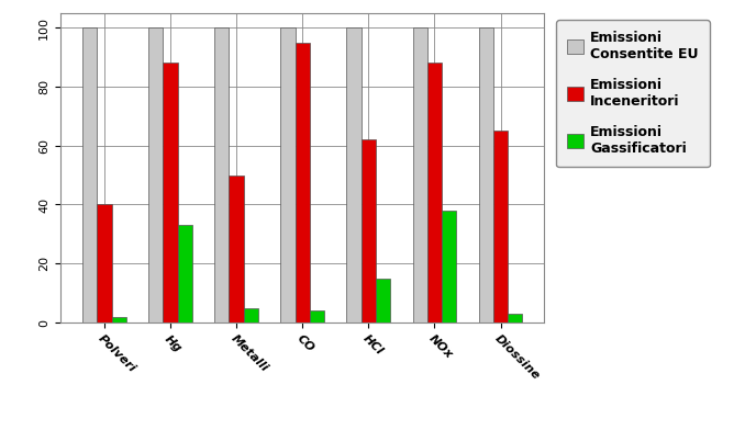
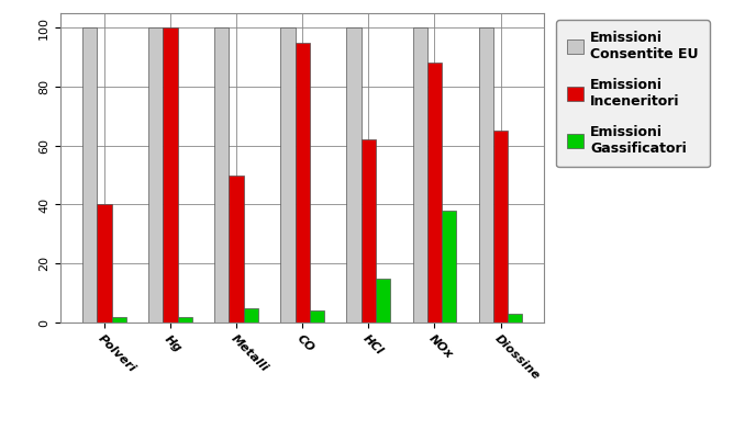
Emissioni Inceneritori/Hg: 88 -> 100
Emissioni Gassificatori/Hg: 33 -> 2
